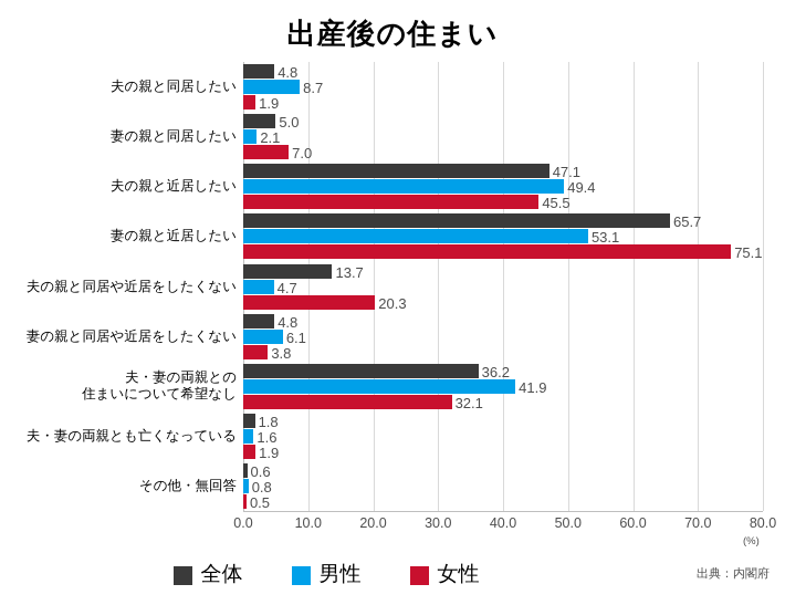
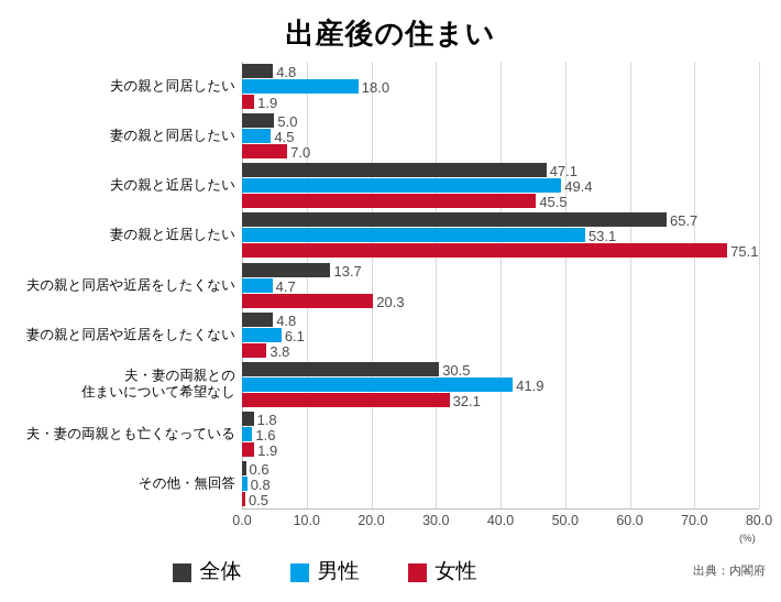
男性/夫の親と同居したい: 8.7 -> 18.0
男性/妻の親と同居したい: 2.1 -> 4.5
全体/夫・妻の両親との 住まいについて希望なし: 36.2 -> 30.5
